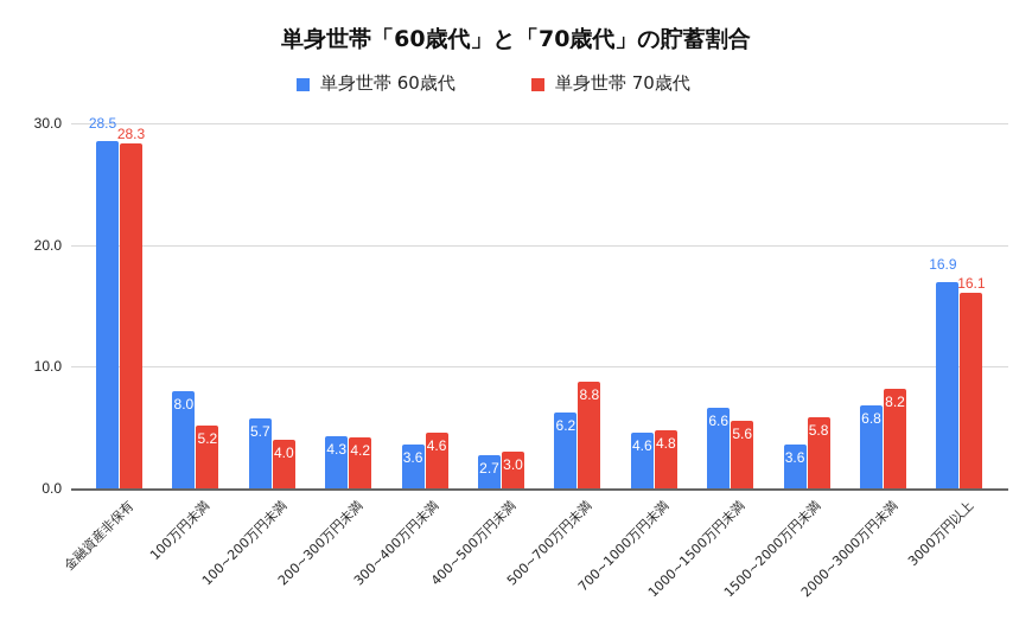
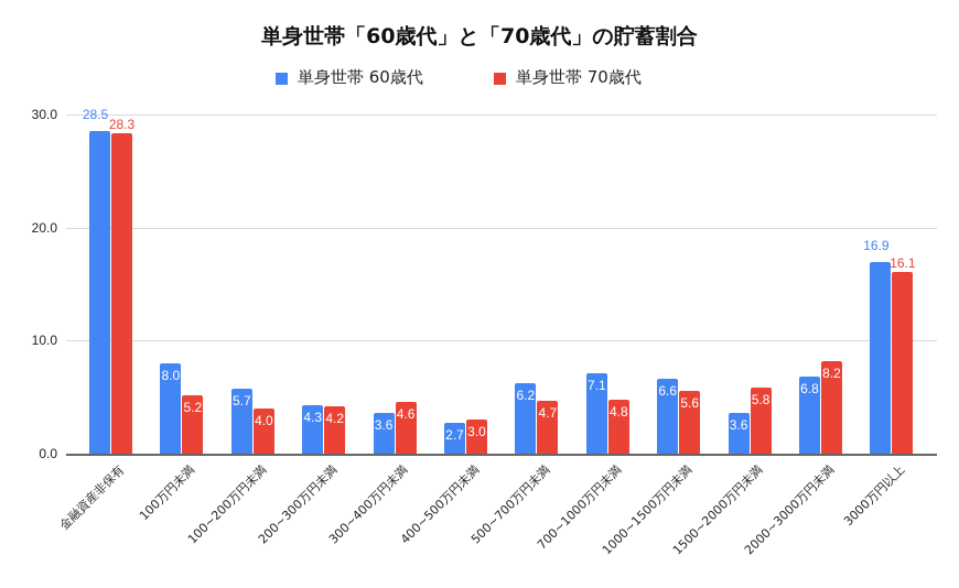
単身世帯 70歳代/500~700万円未満: 8.8 -> 4.7
単身世帯 60歳代/700~1000万円未満: 4.6 -> 7.1
